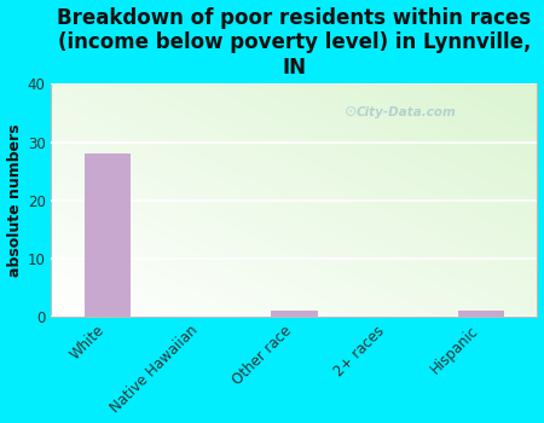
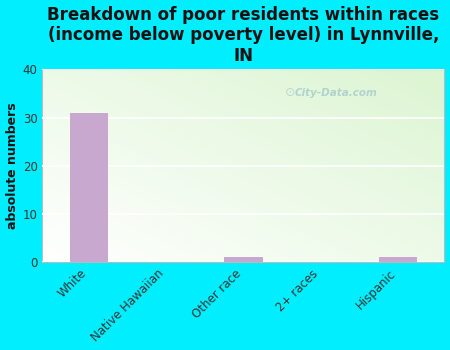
White: 28 -> 31
